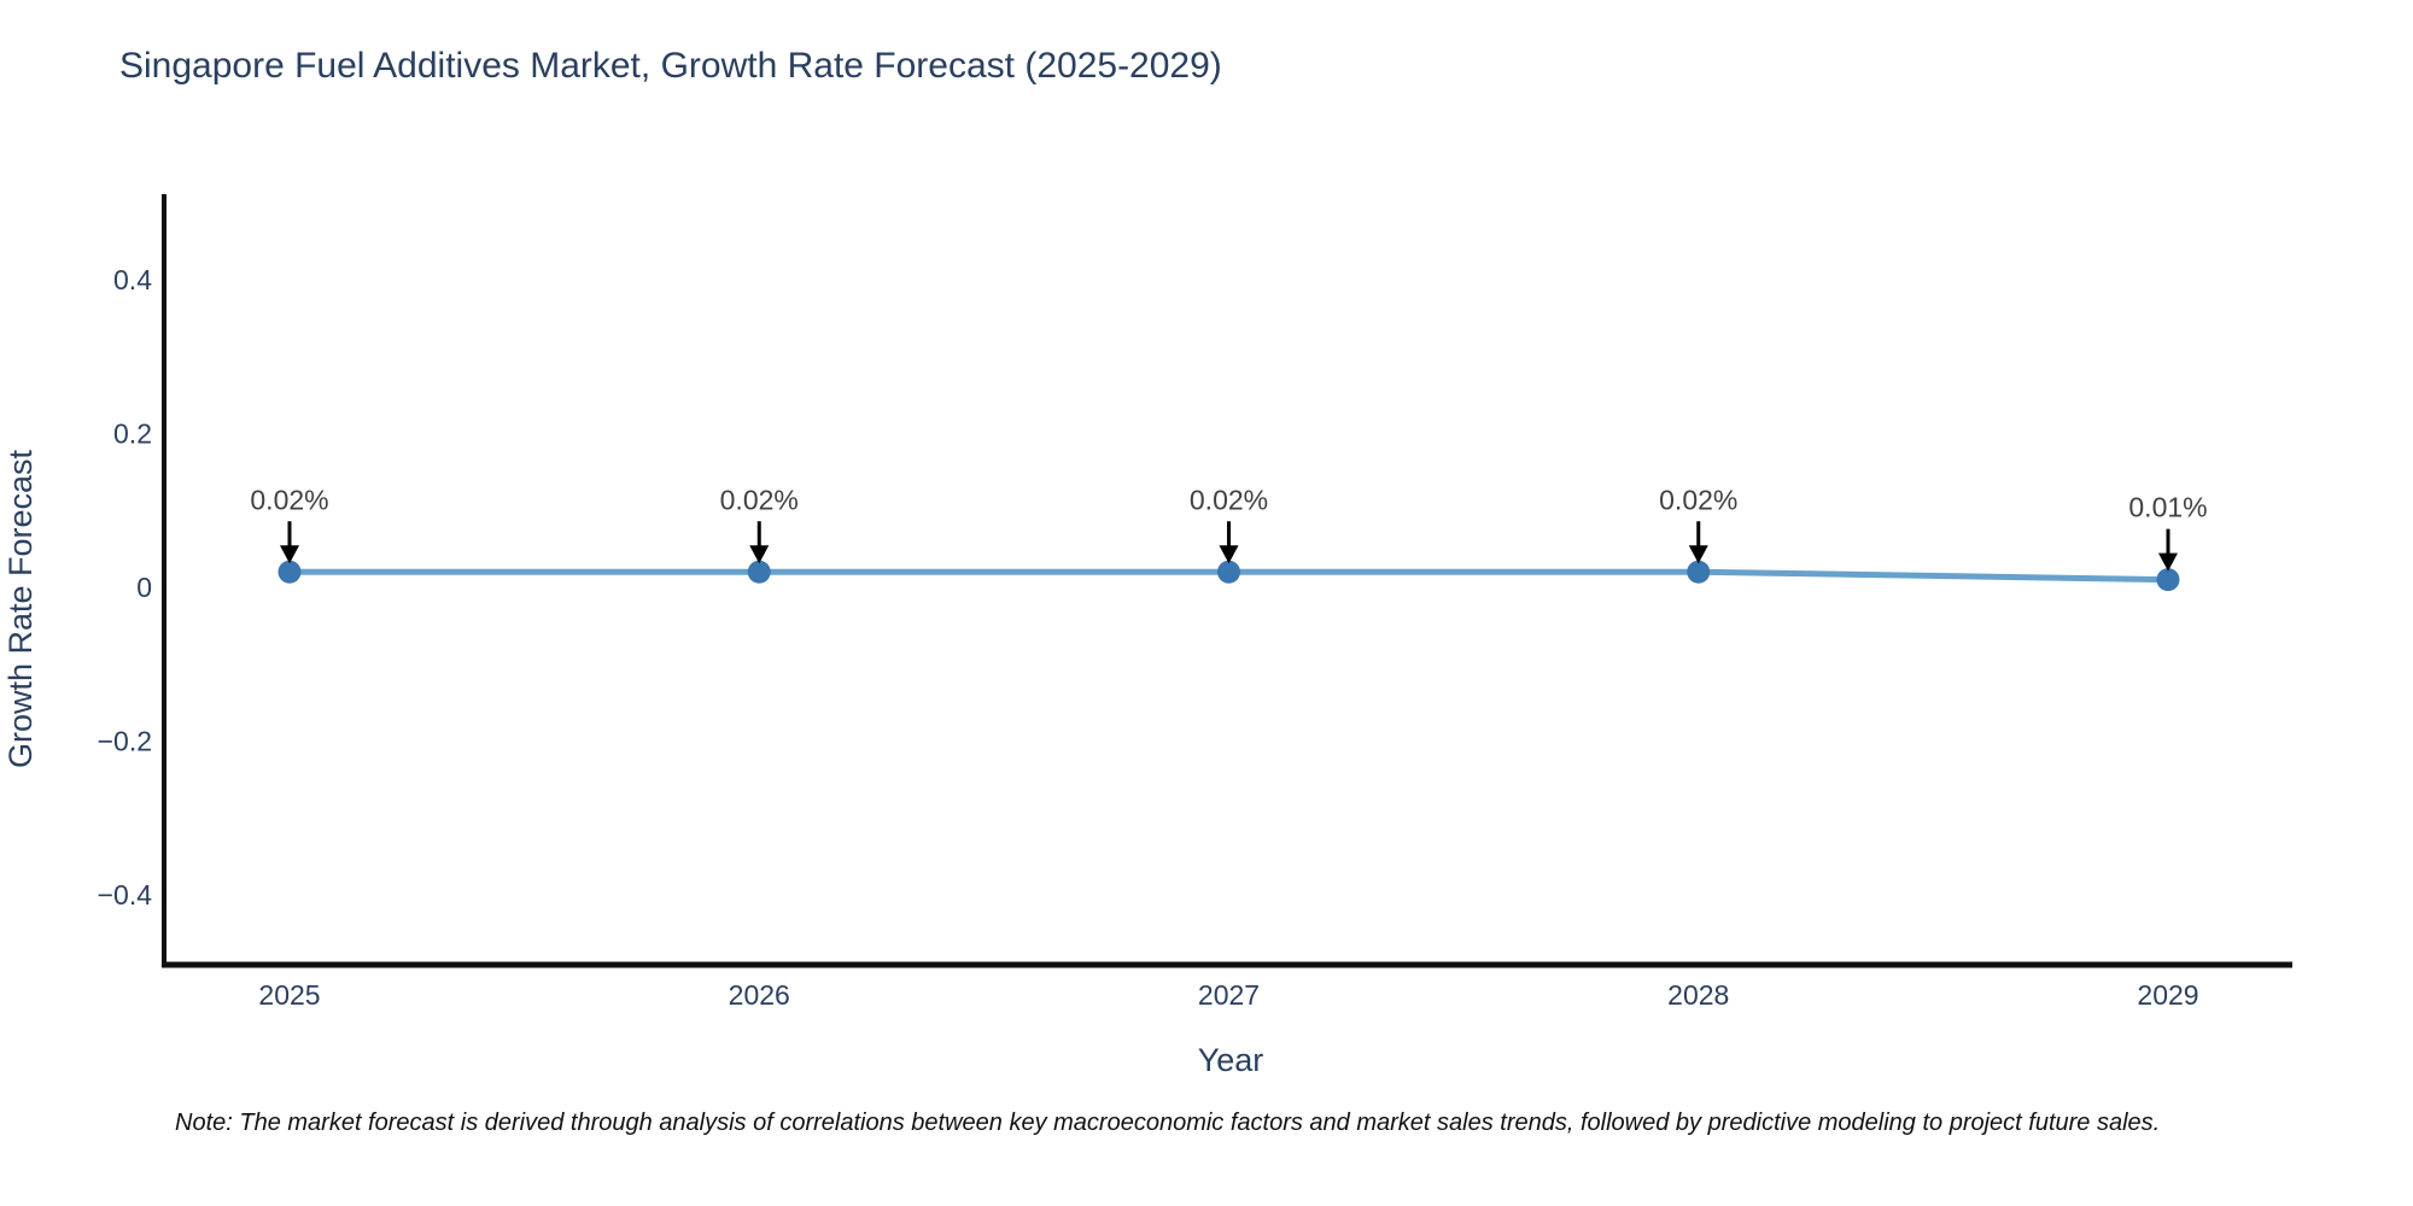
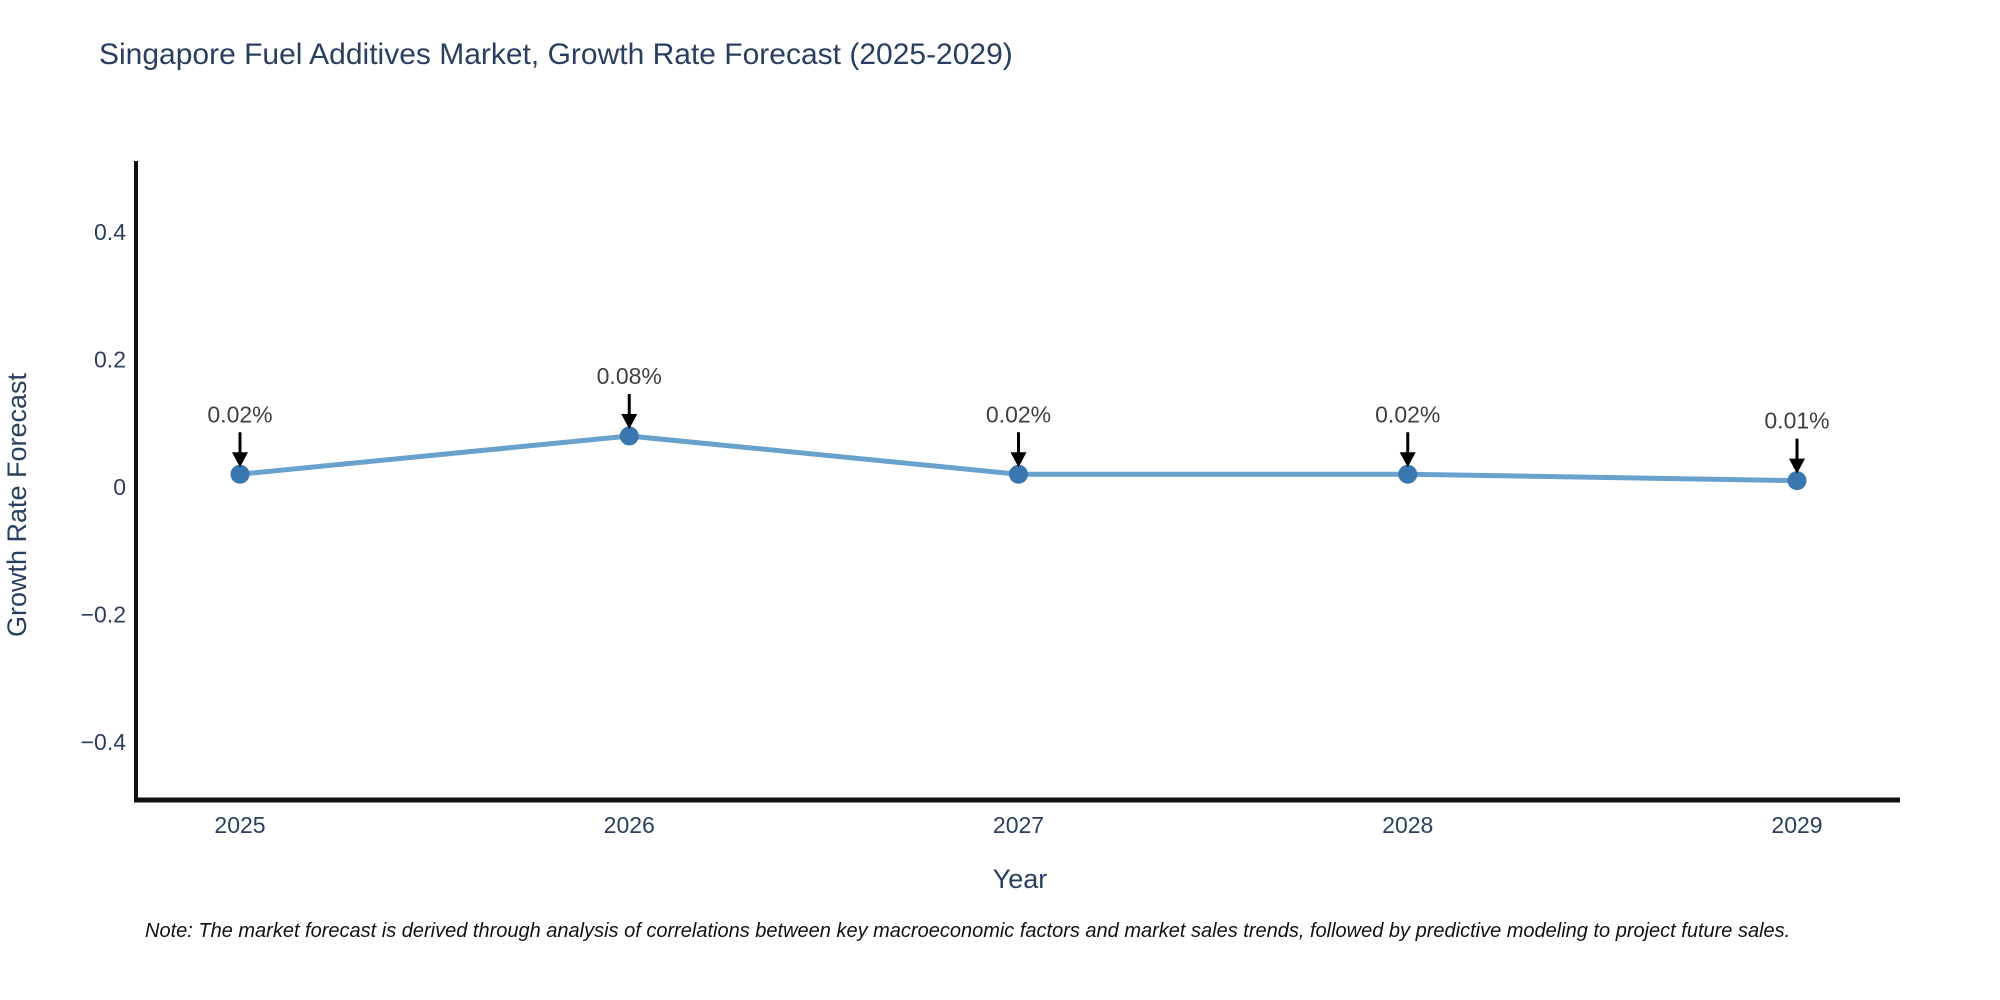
2026: 0.02% -> 0.08%
